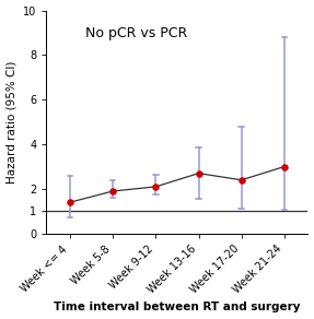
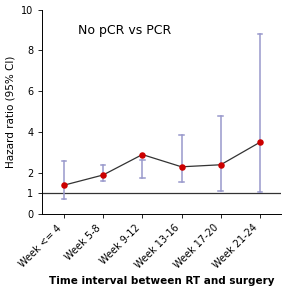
Week 9-12: 2.1 -> 2.9
Week 13-16: 2.7 -> 2.3
Week 21-24: 3.0 -> 3.5
